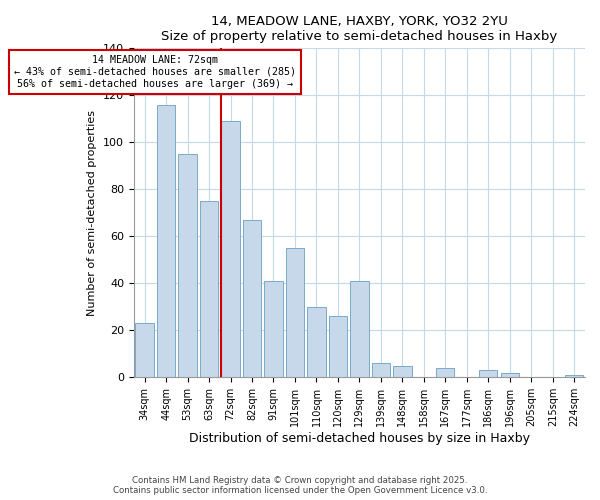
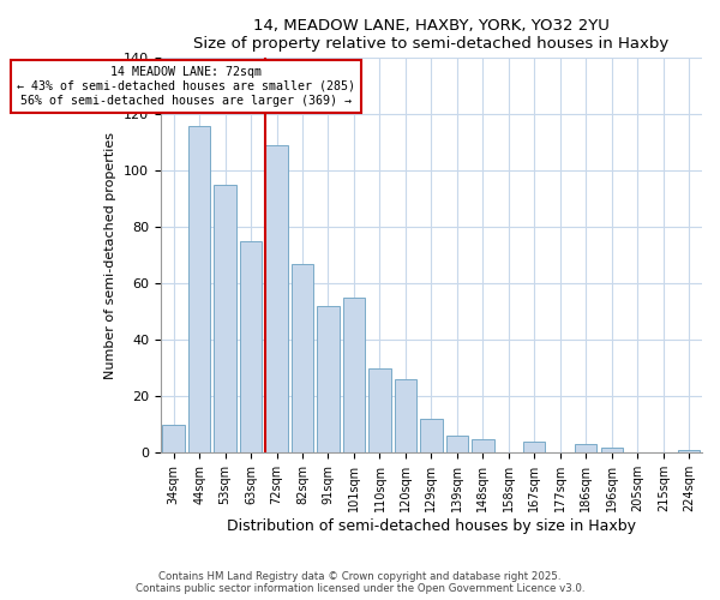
34sqm: 23 -> 10
91sqm: 41 -> 52
129sqm: 41 -> 12
